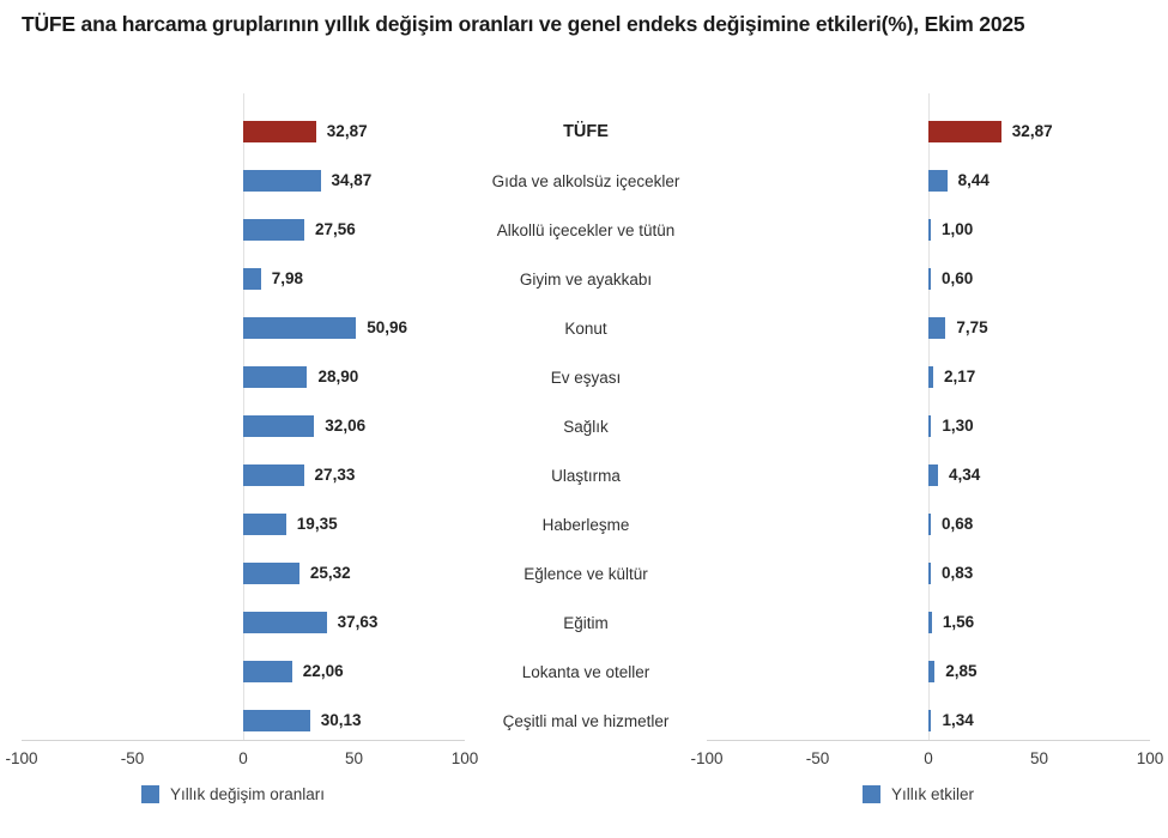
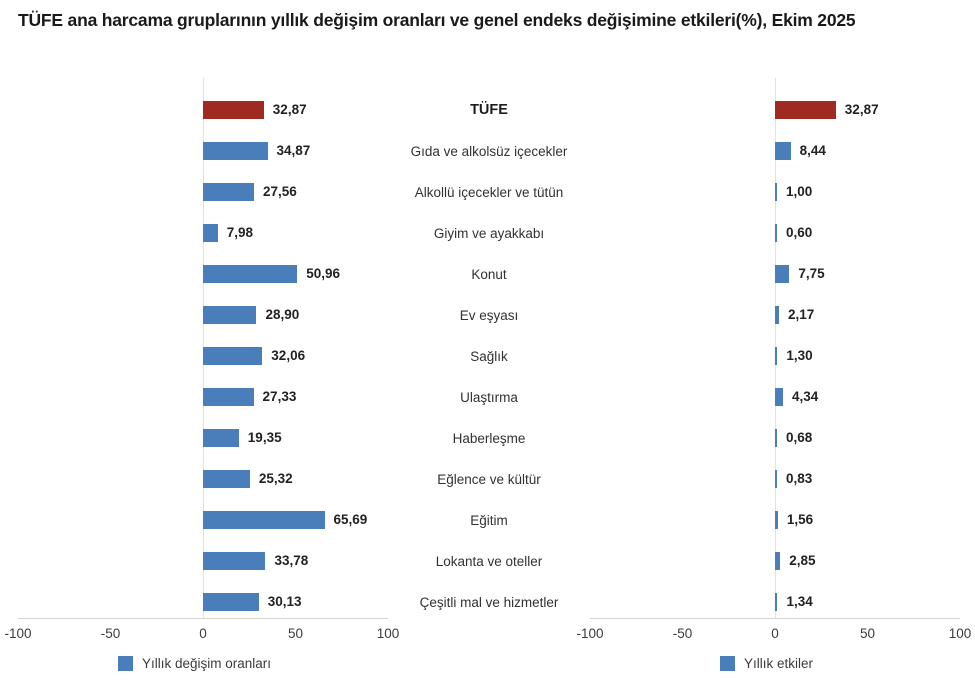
Yıllık değişim oranları/Eğitim: 37,63 -> 65,69
Yıllık değişim oranları/Lokanta ve oteller: 22,06 -> 33,78
